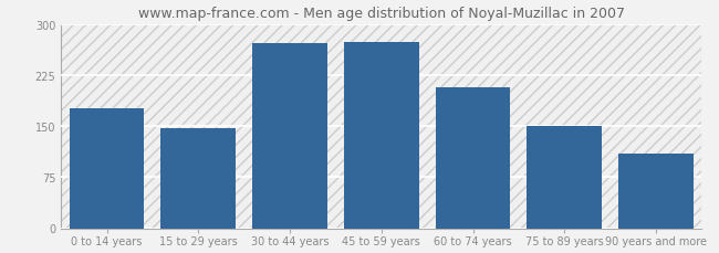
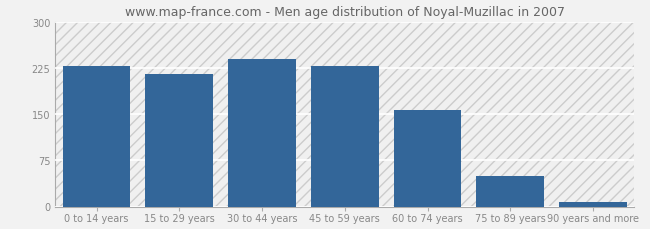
0 to 14 years: 176 -> 228
15 to 29 years: 146 -> 215
30 to 44 years: 272 -> 240
45 to 59 years: 274 -> 228
60 to 74 years: 206 -> 157
75 to 89 years: 150 -> 50
90 years and more: 110 -> 7
